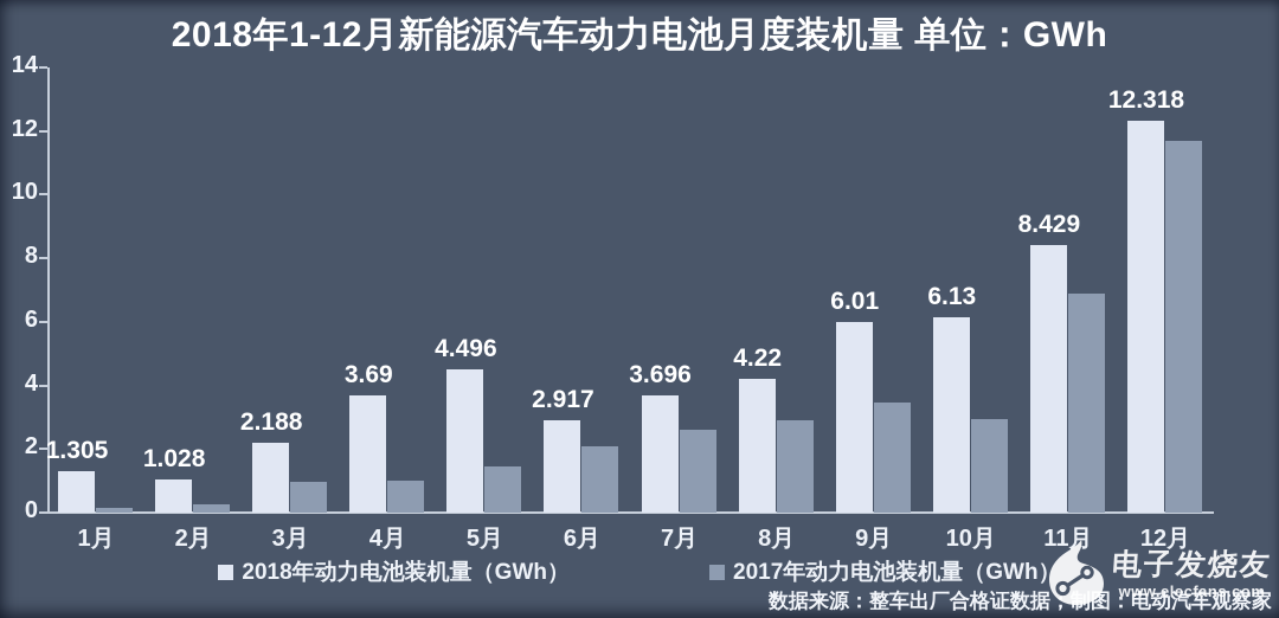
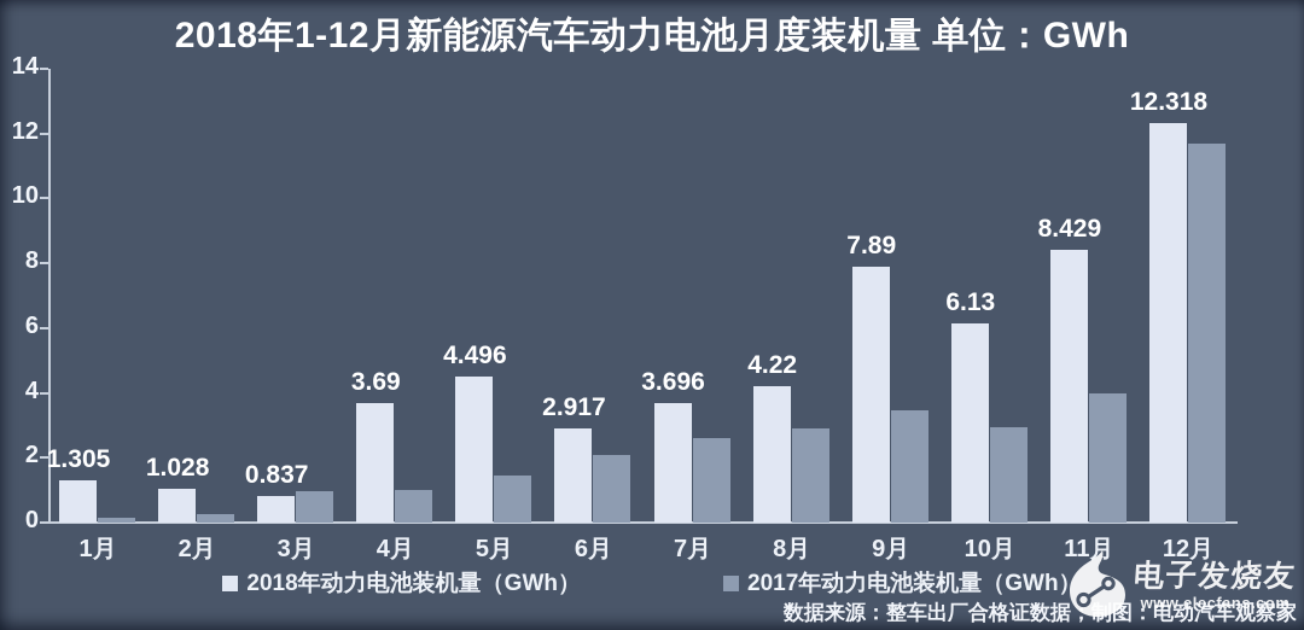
2018年动力电池装机量（GWh）/3月: 2.188 -> 0.837
2018年动力电池装机量（GWh）/9月: 6.01 -> 7.89
2017年动力电池装机量（GWh）/11月: 6.9 -> 4.0
